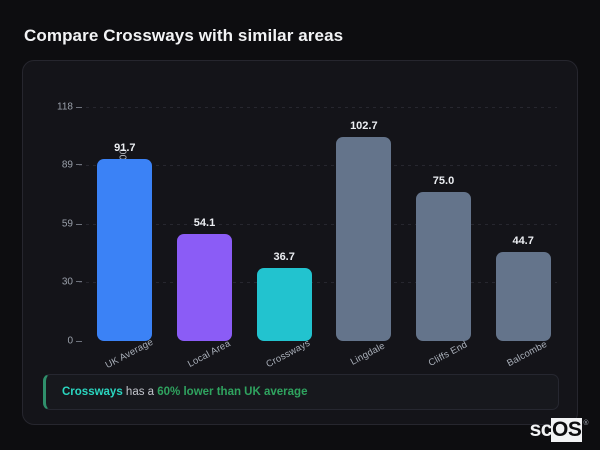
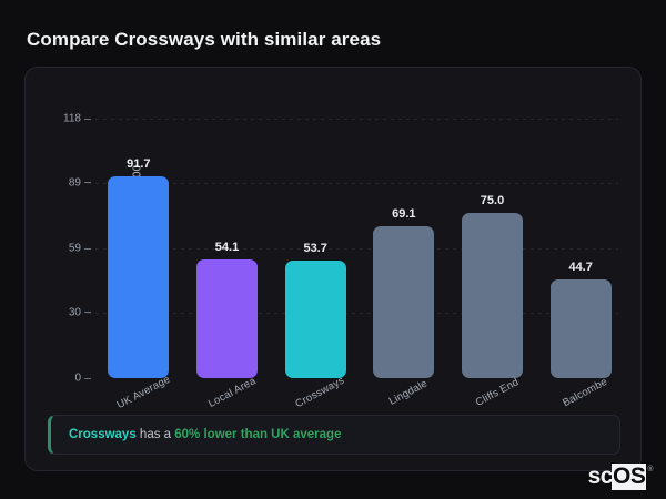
Crossways: 36.7 -> 53.7
Lingdale: 102.7 -> 69.1
